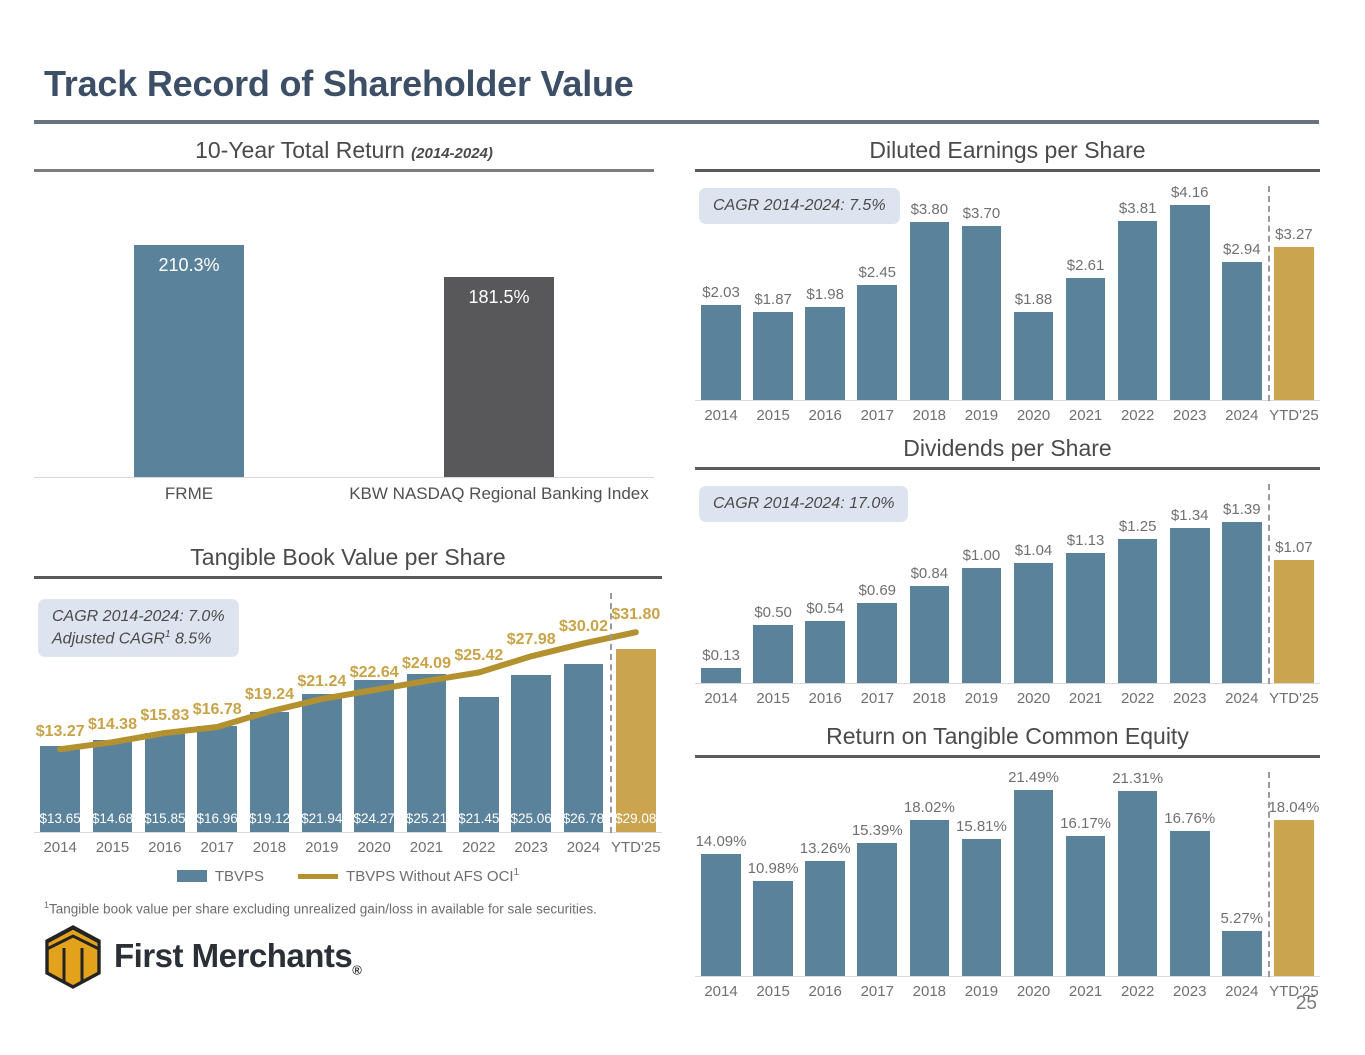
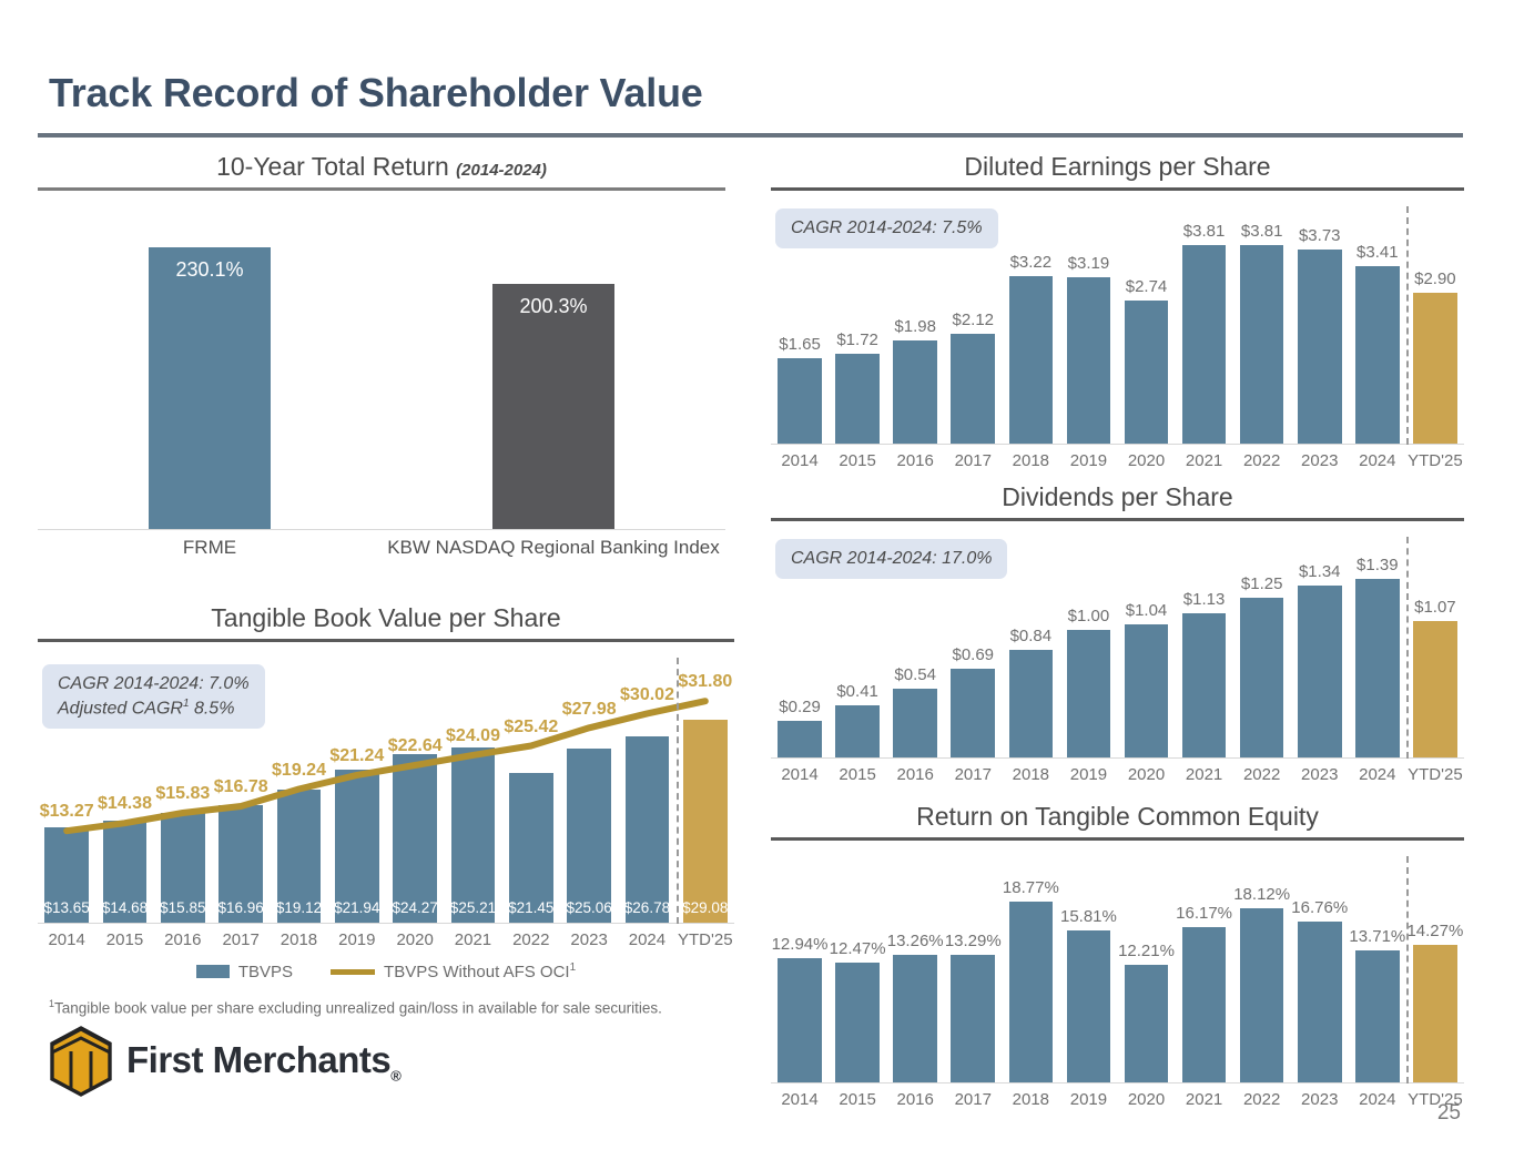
10-Year Total Return/FRME: 210.3% -> 230.1%
10-Year Total Return/KBW NASDAQ Regional Banking Index: 181.5% -> 200.3%
Diluted Earnings per Share/2014: $2.03 -> $1.65
Diluted Earnings per Share/2015: $1.87 -> $1.72
Diluted Earnings per Share/2017: $2.45 -> $2.12
Diluted Earnings per Share/2018: $3.80 -> $3.22
Diluted Earnings per Share/2019: $3.70 -> $3.19
Diluted Earnings per Share/2020: $1.88 -> $2.74
Diluted Earnings per Share/2021: $2.61 -> $3.81
Diluted Earnings per Share/2023: $4.16 -> $3.73
Diluted Earnings per Share/2024: $2.94 -> $3.41
Diluted Earnings per Share/YTD'25: $3.27 -> $2.90
Dividends per Share/2014: $0.13 -> $0.29
Dividends per Share/2015: $0.50 -> $0.41
Return on Tangible Common Equity/2014: 14.09% -> 12.94%
Return on Tangible Common Equity/2015: 10.98% -> 12.47%
Return on Tangible Common Equity/2017: 15.39% -> 13.29%
Return on Tangible Common Equity/2018: 18.02% -> 18.77%
Return on Tangible Common Equity/2020: 21.49% -> 12.21%
Return on Tangible Common Equity/2022: 21.31% -> 18.12%
Return on Tangible Common Equity/2024: 5.27% -> 13.71%
Return on Tangible Common Equity/YTD'25: 18.04% -> 14.27%
